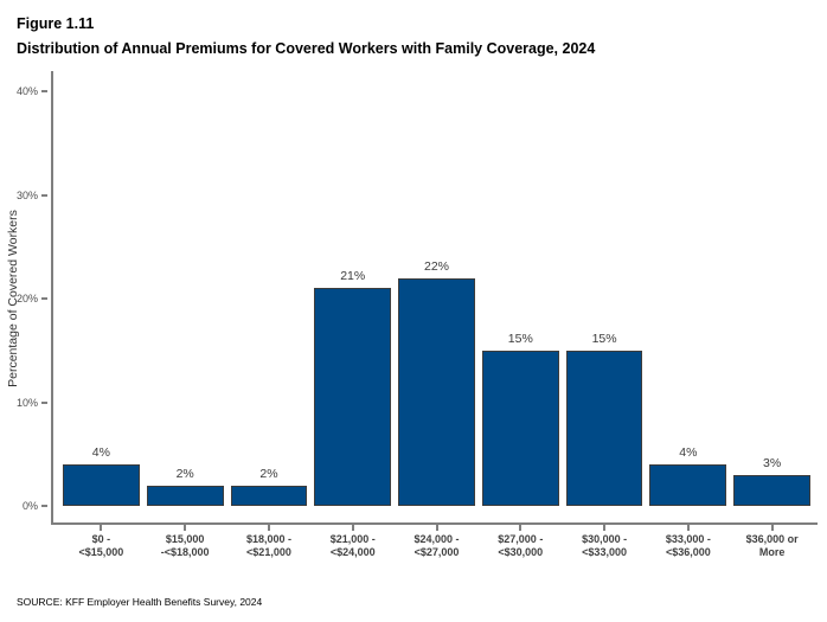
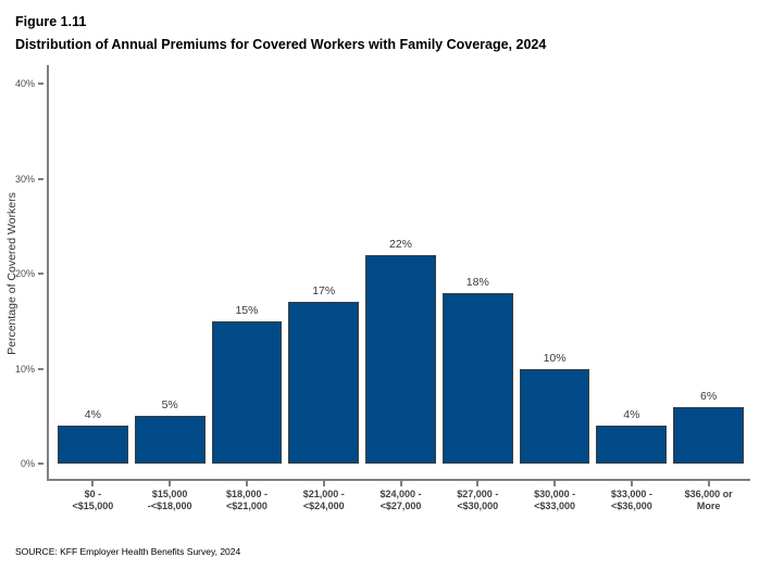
$15,000 -<$18,000: 2% -> 5%
$18,000 - <$21,000: 2% -> 15%
$21,000 - <$24,000: 21% -> 17%
$27,000 - <$30,000: 15% -> 18%
$30,000 - <$33,000: 15% -> 10%
$36,000 or More: 3% -> 6%
